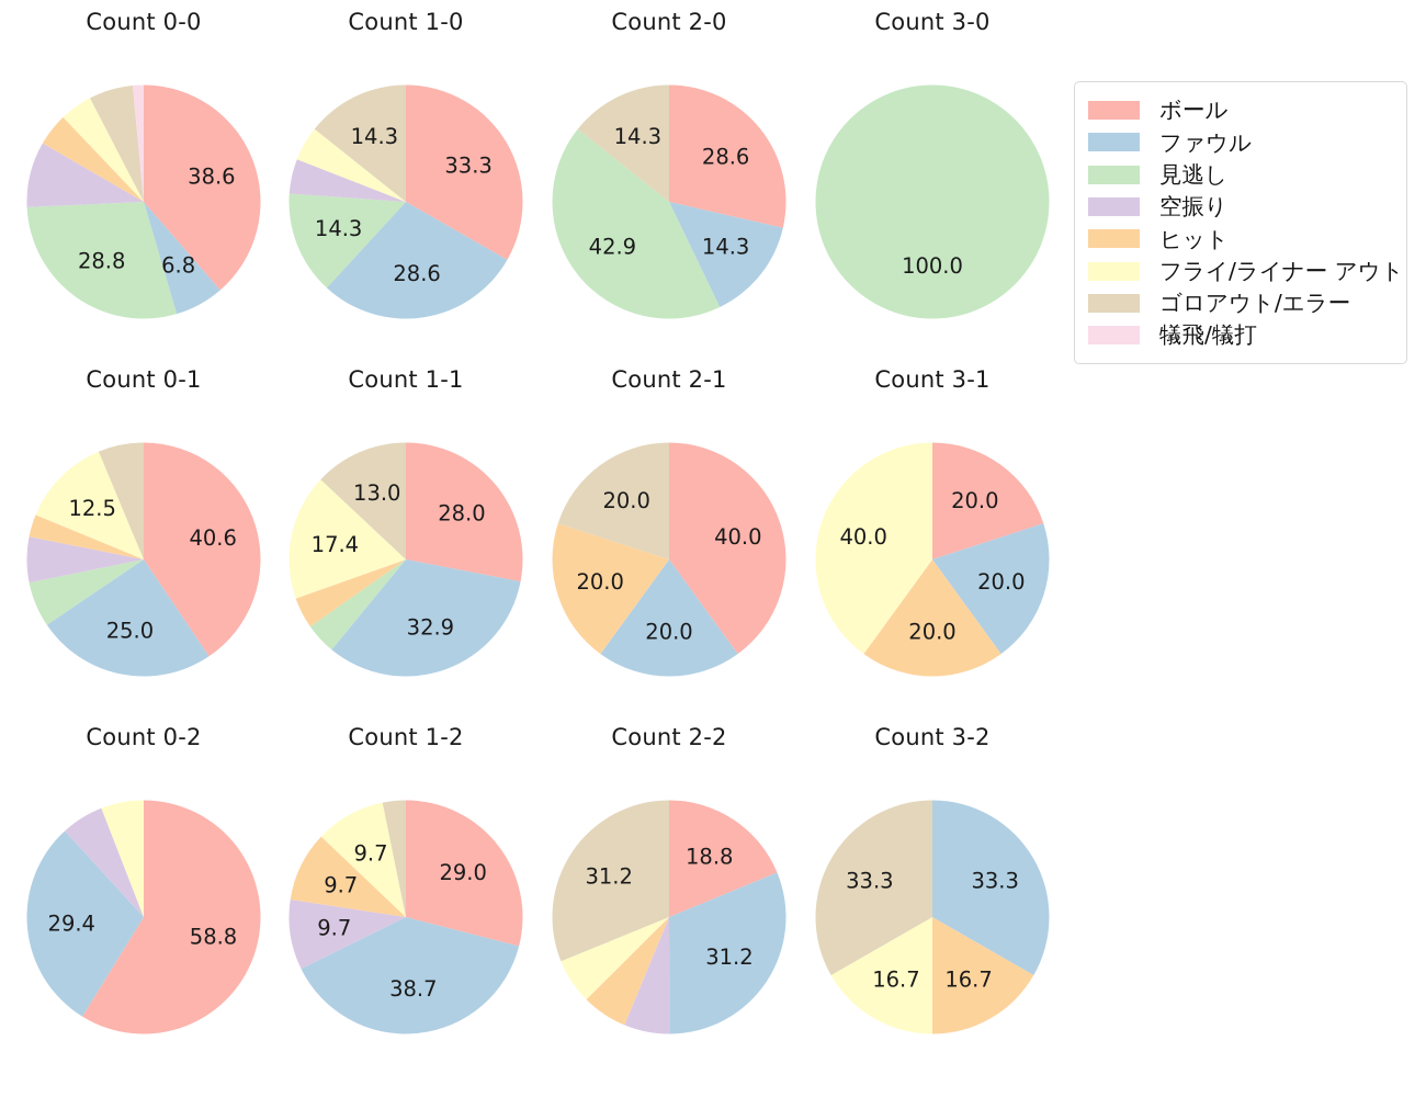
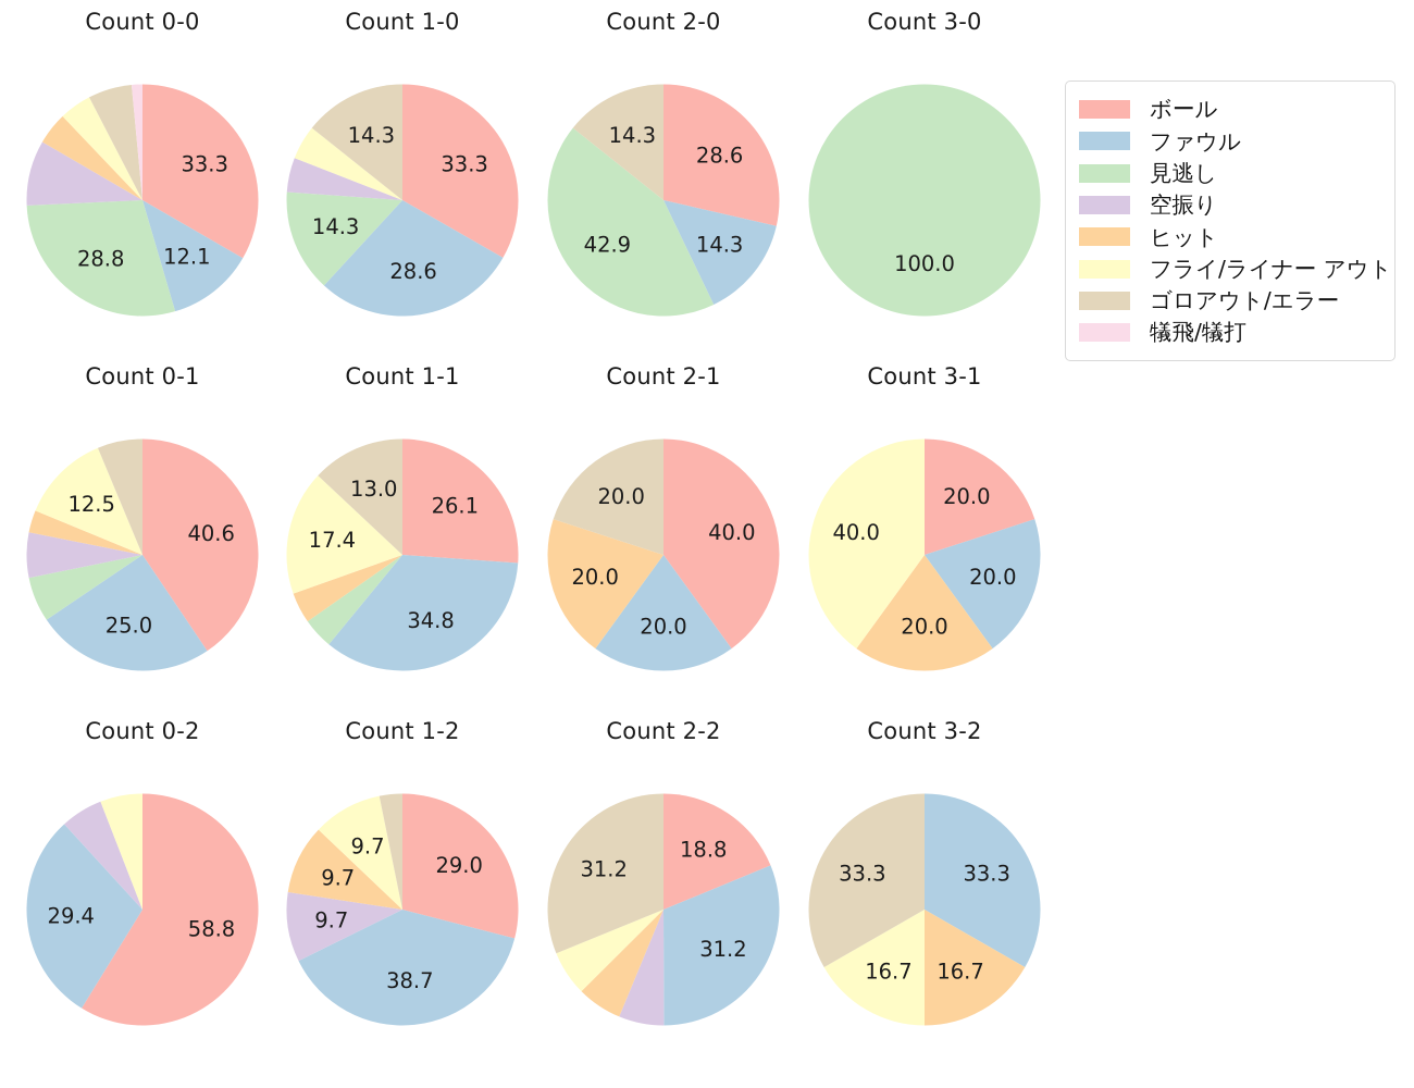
Count 0-0/ボール: 38.6 -> 33.3
Count 0-0/ファウル: 6.8 -> 12.1
Count 1-1/ボール: 28.0 -> 26.1
Count 1-1/ファウル: 32.9 -> 34.8
